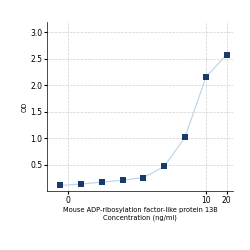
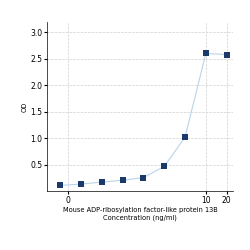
10: 2.15 -> 2.60
